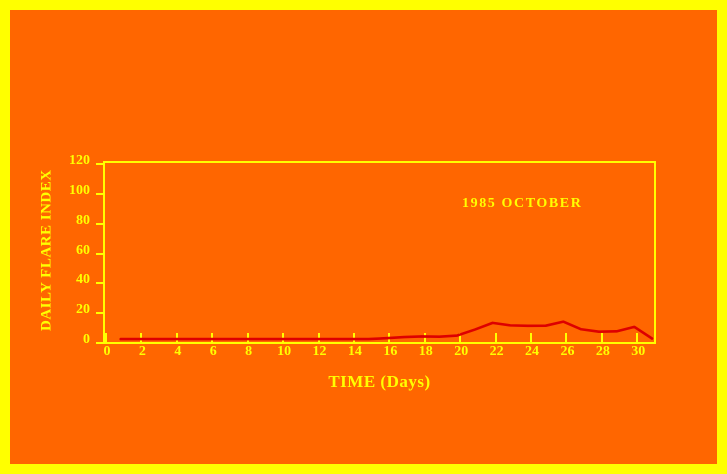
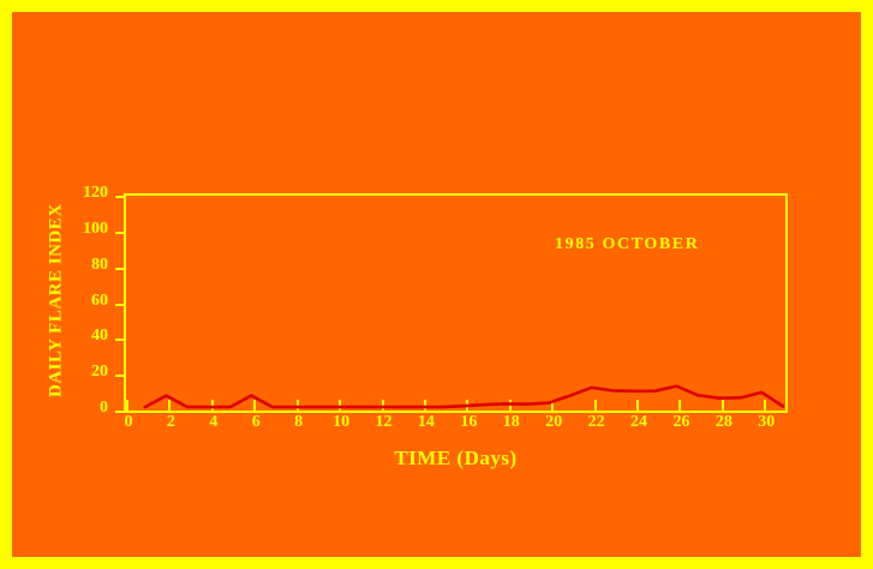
2: 1 -> 7
6: 1 -> 7
